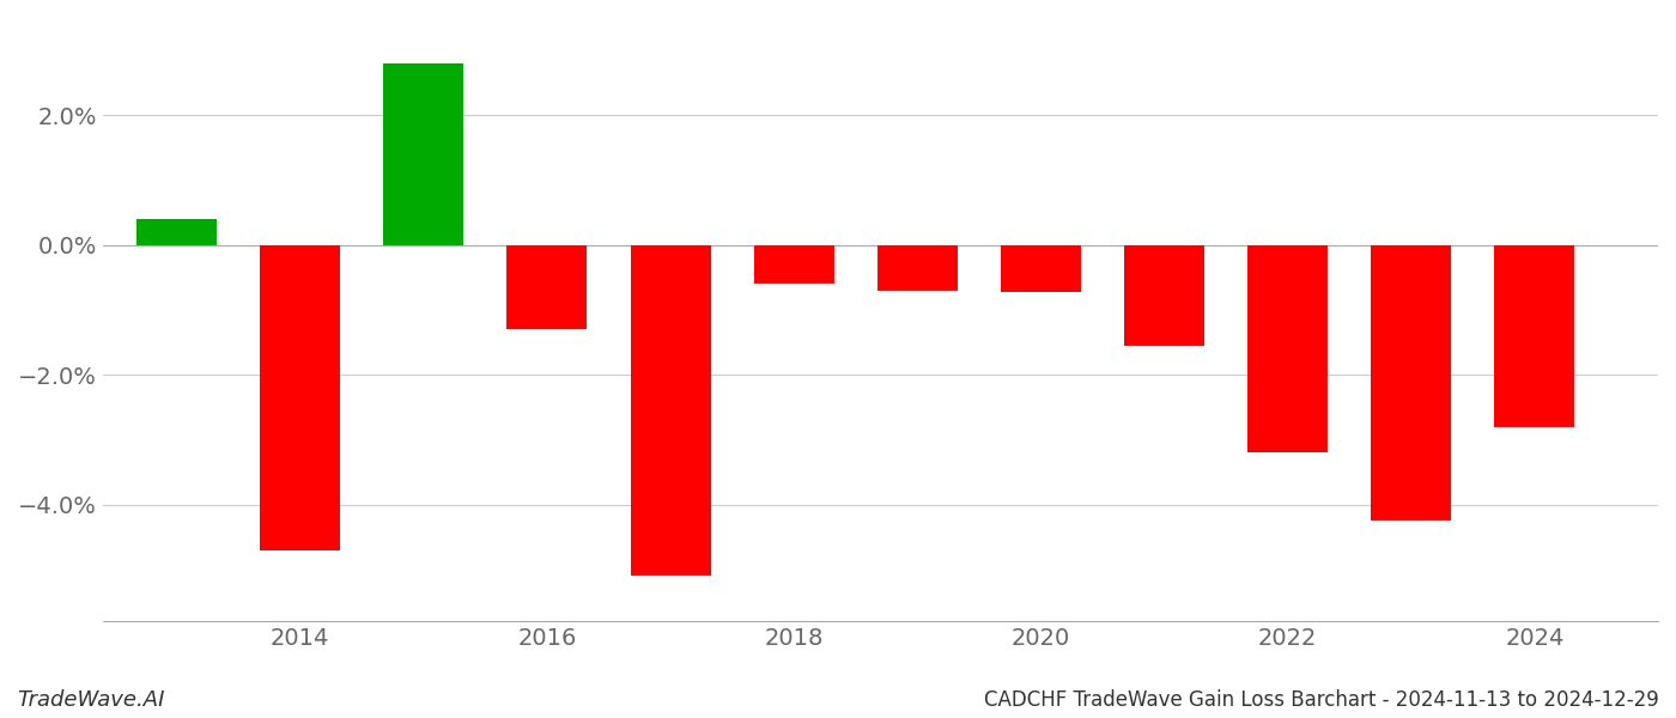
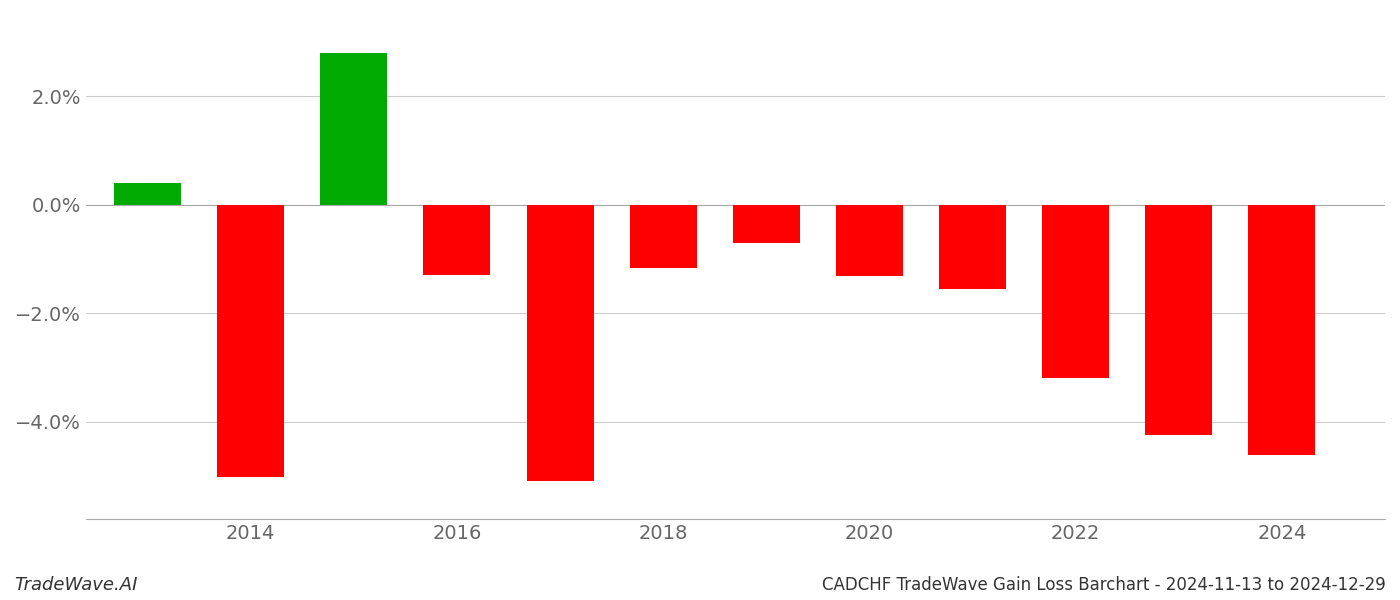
2014: -4.70% -> -5.02%
2018: -0.60% -> -1.16%
2020: -0.72% -> -1.32%
2024: -2.80% -> -4.62%
